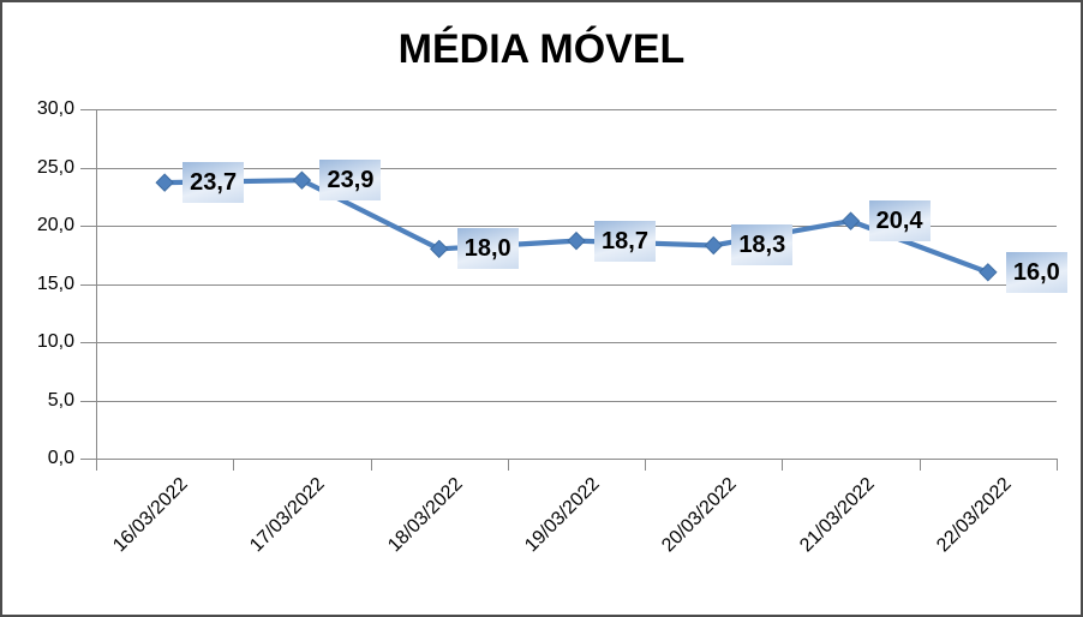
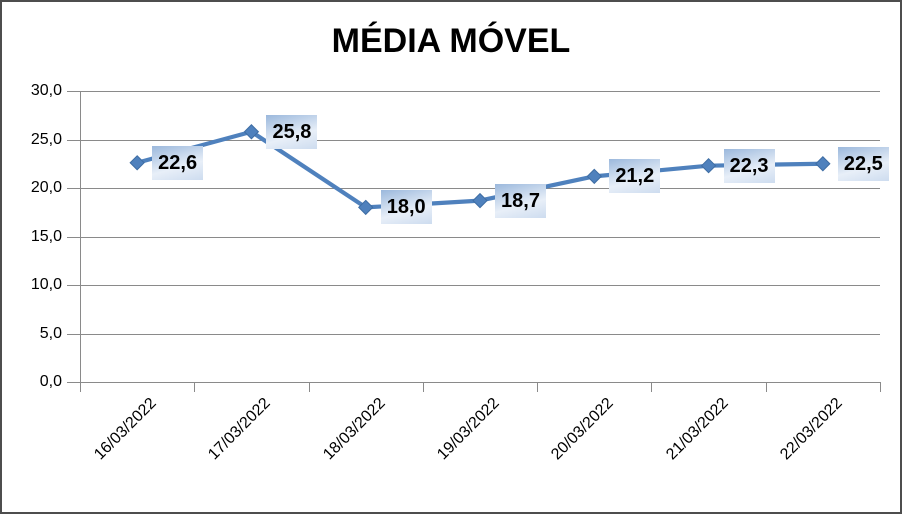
16/03/2022: 23,7 -> 22,6
17/03/2022: 23,9 -> 25,8
20/03/2022: 18,3 -> 21,2
21/03/2022: 20,4 -> 22,3
22/03/2022: 16,0 -> 22,5
